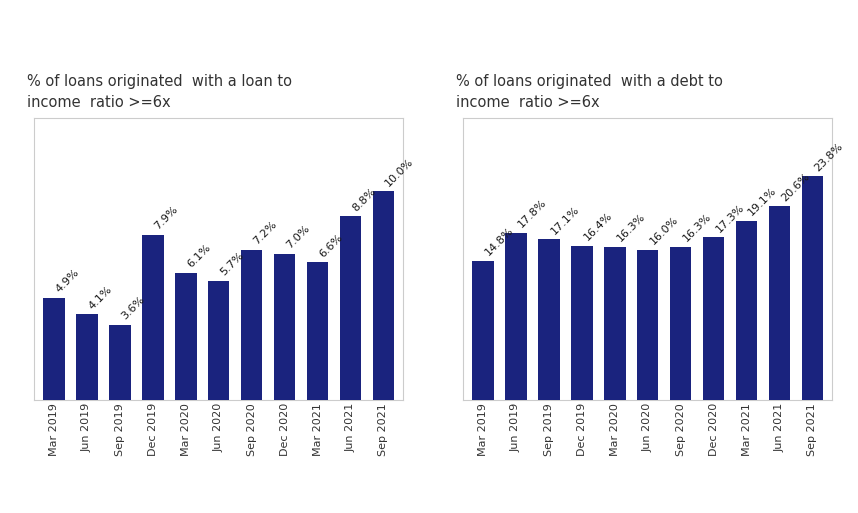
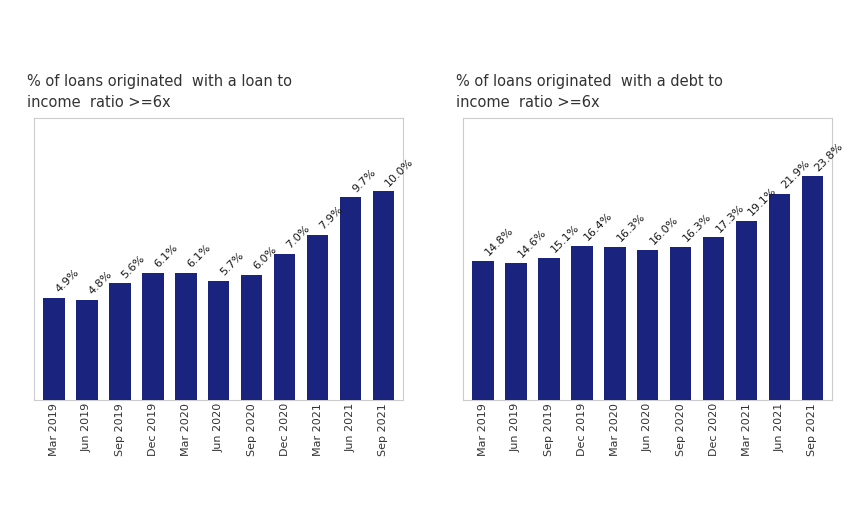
% of loans originated with a loan to income ratio >=6x/Jun 2019: 4.1% -> 4.8%
% of loans originated with a loan to income ratio >=6x/Sep 2019: 3.6% -> 5.6%
% of loans originated with a loan to income ratio >=6x/Dec 2019: 7.9% -> 6.1%
% of loans originated with a loan to income ratio >=6x/Sep 2020: 7.2% -> 6.0%
% of loans originated with a loan to income ratio >=6x/Mar 2021: 6.6% -> 7.9%
% of loans originated with a loan to income ratio >=6x/Jun 2021: 8.8% -> 9.7%
% of loans originated with a debt to income ratio >=6x/Jun 2019: 17.8% -> 14.6%
% of loans originated with a debt to income ratio >=6x/Sep 2019: 17.1% -> 15.1%
% of loans originated with a debt to income ratio >=6x/Jun 2021: 20.6% -> 21.9%
